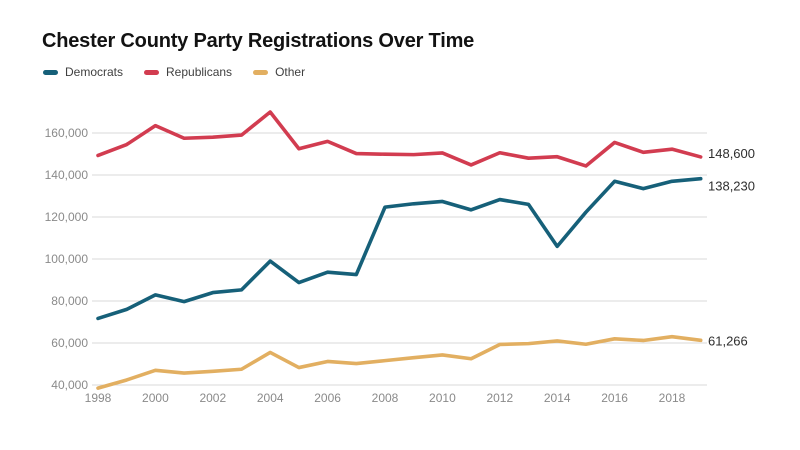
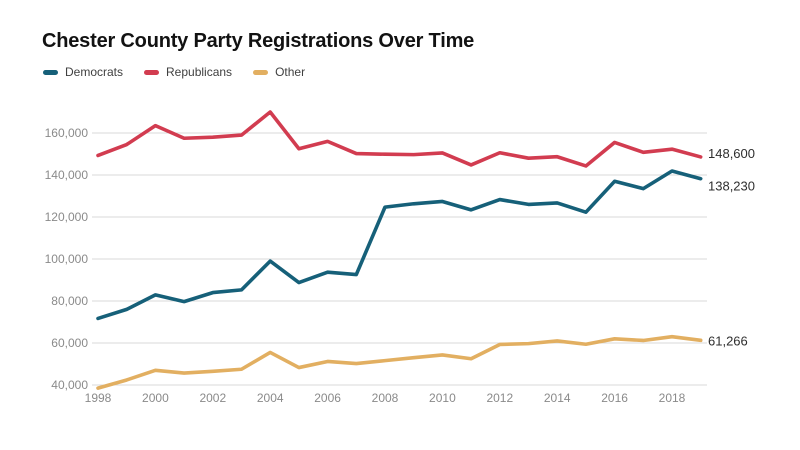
Democrats/2014: 106000 -> 127000
Democrats/2018: 137000 -> 142000
